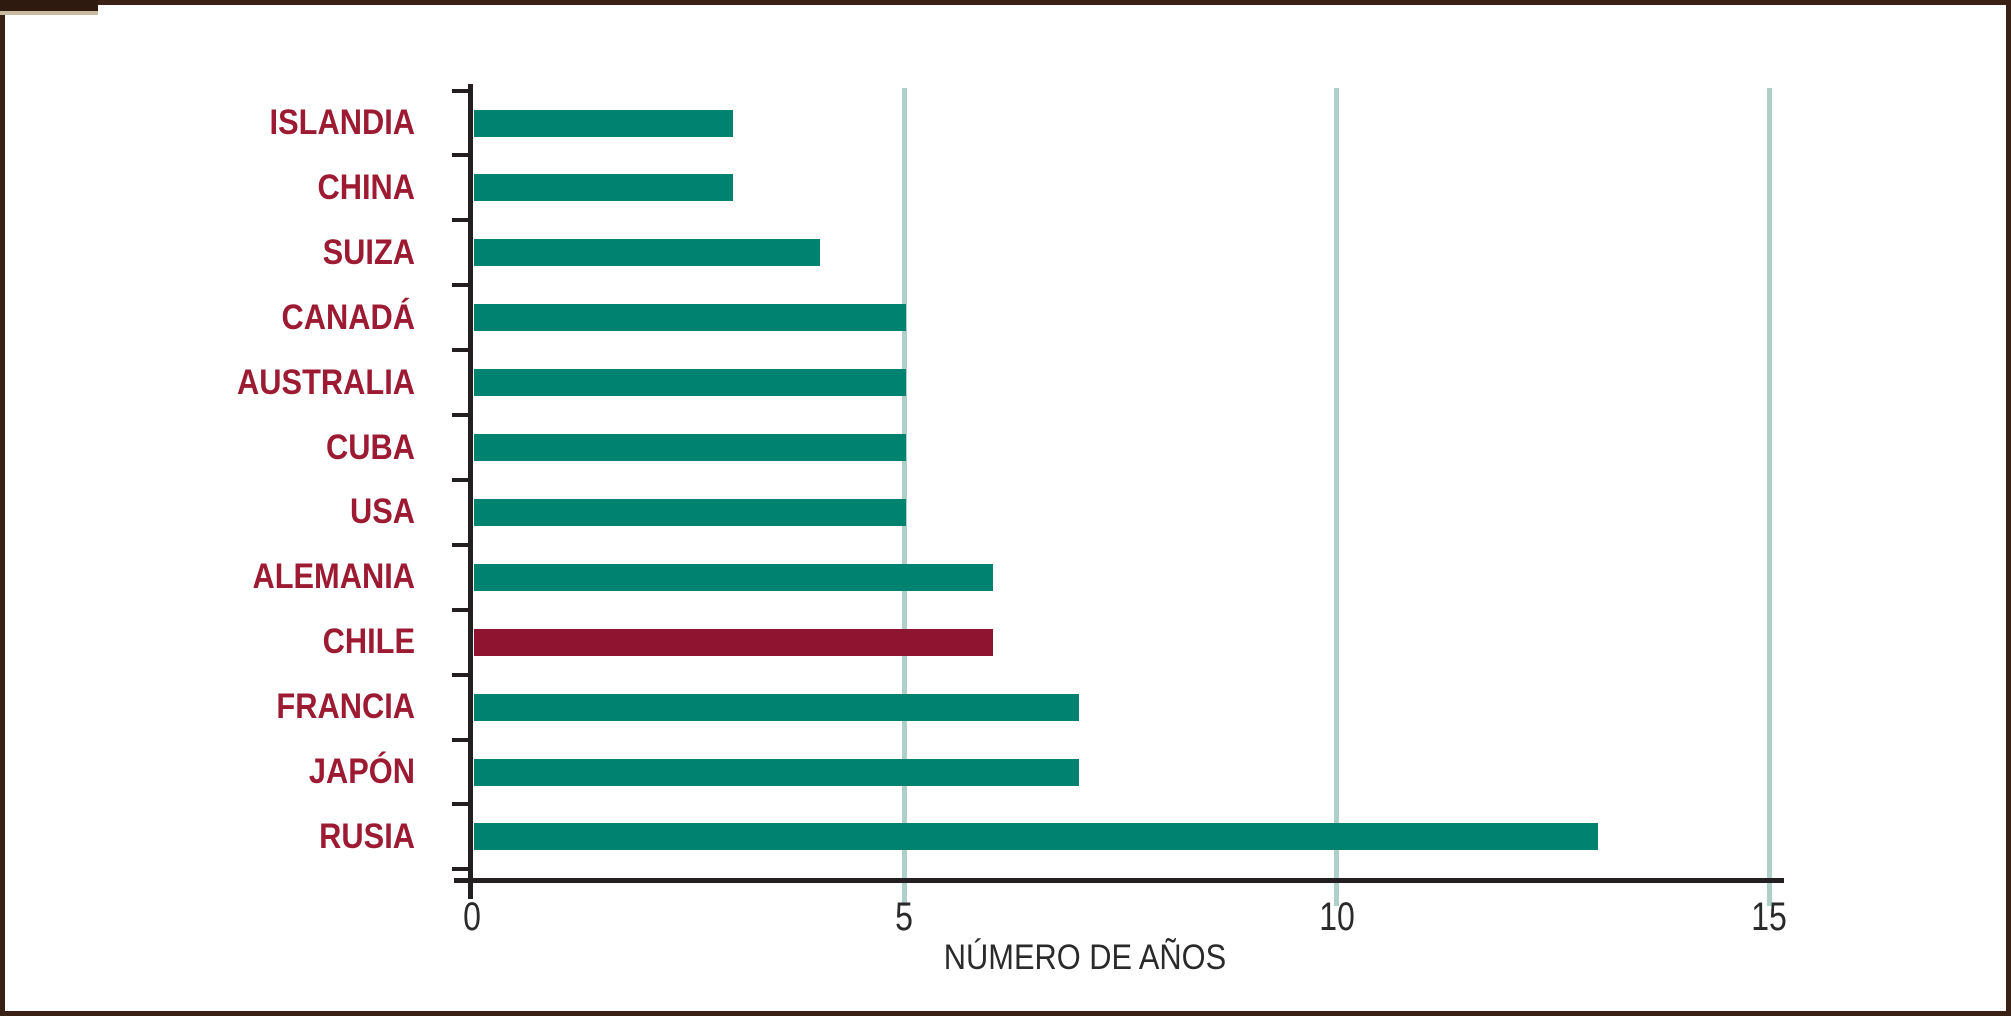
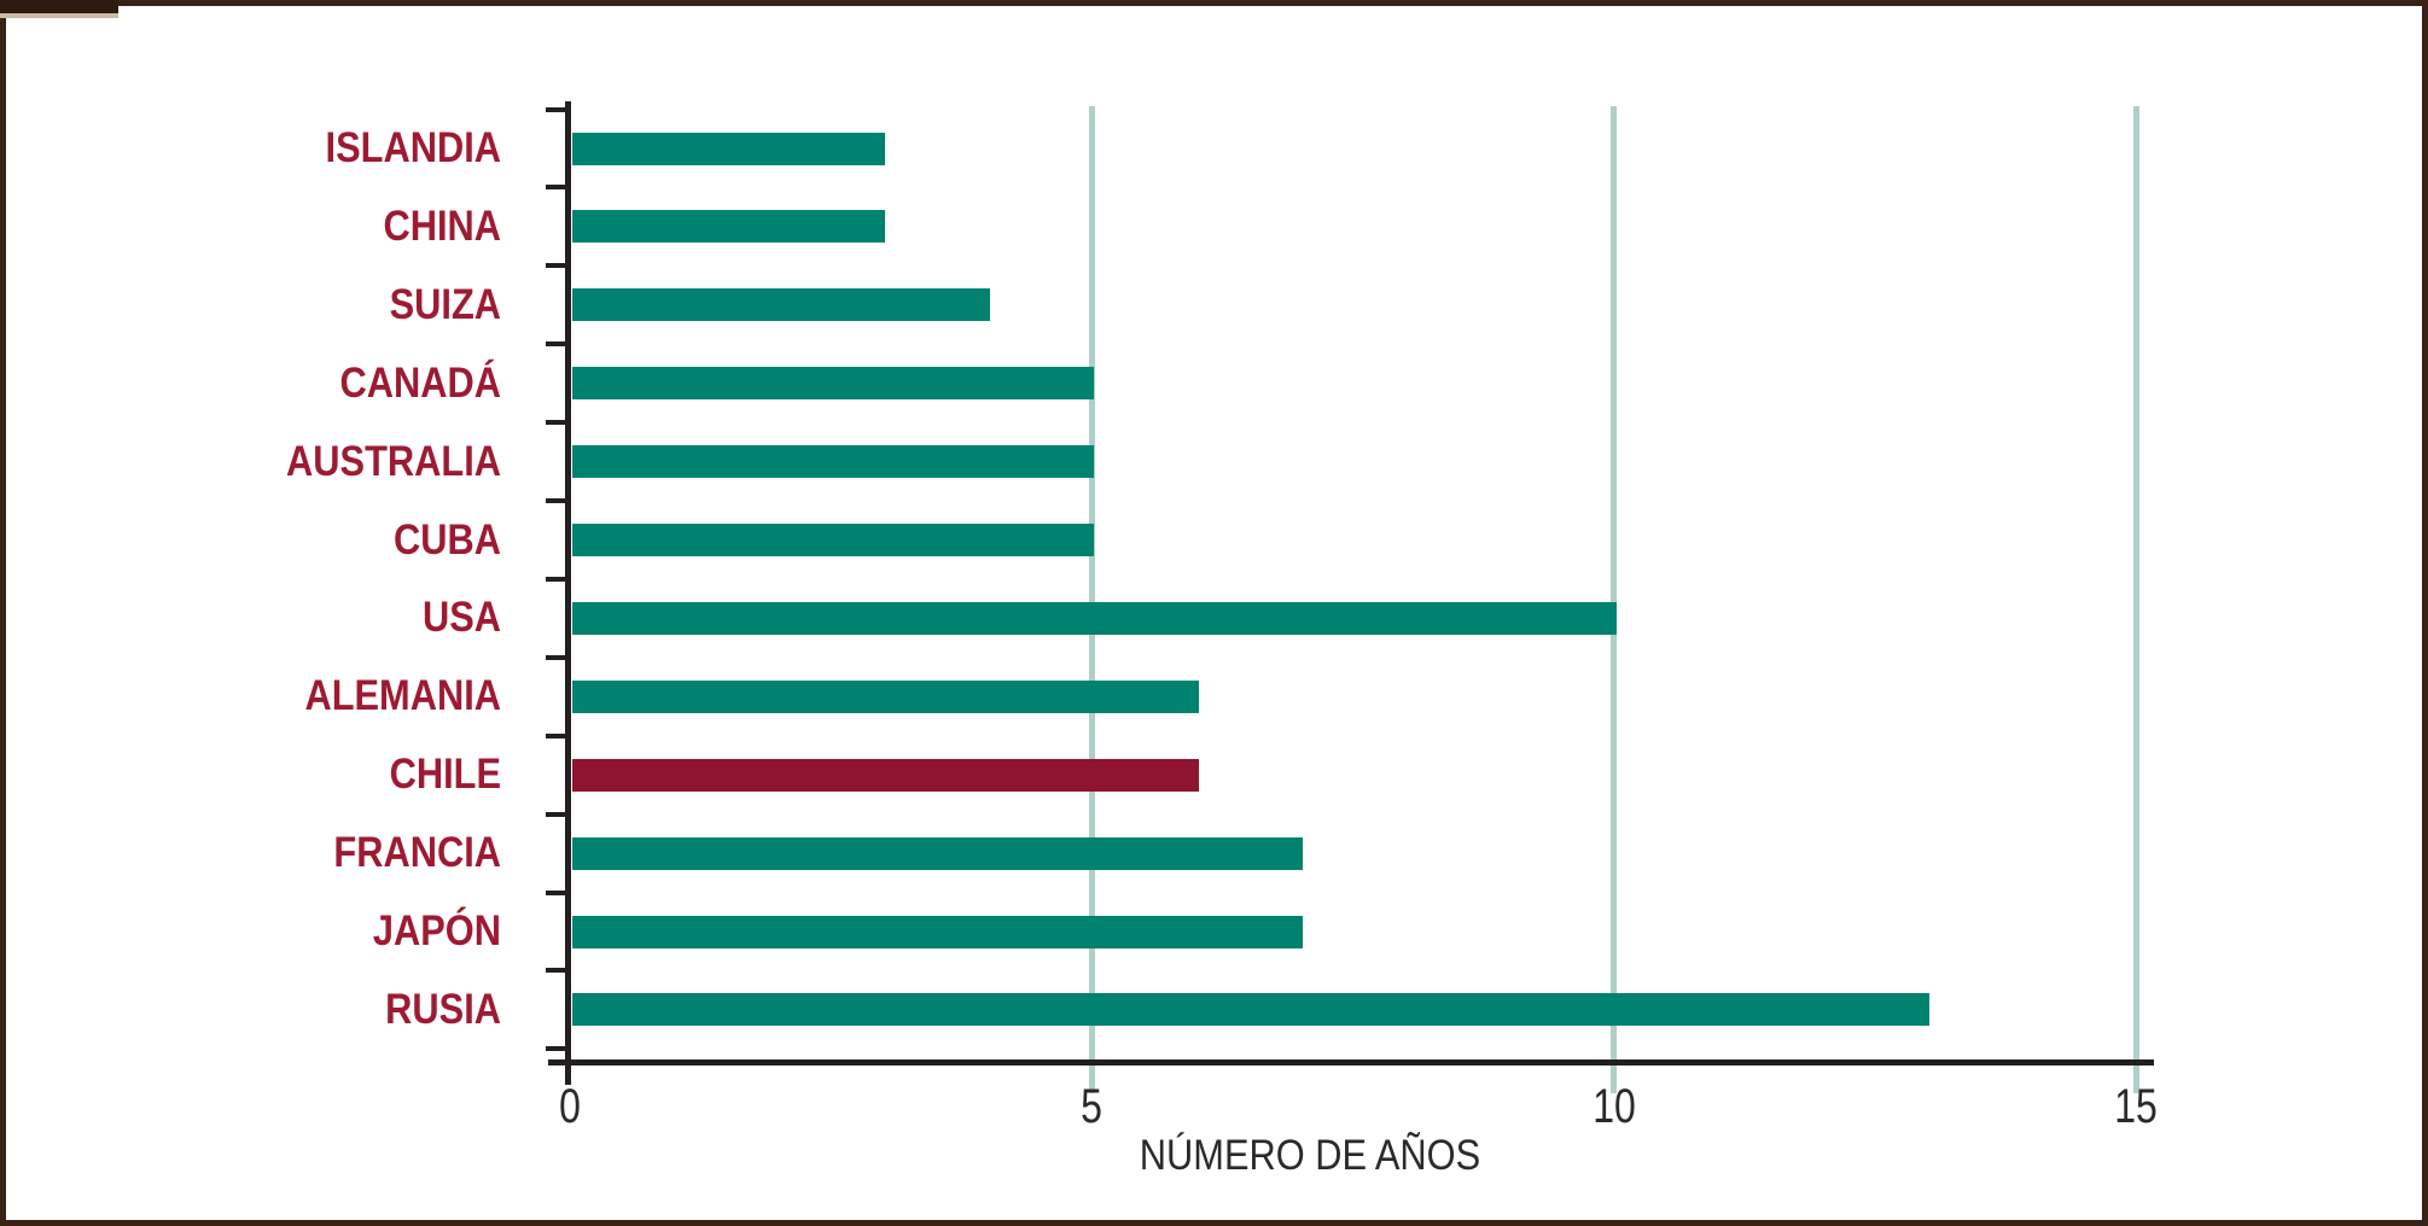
USA: 5 -> 10
